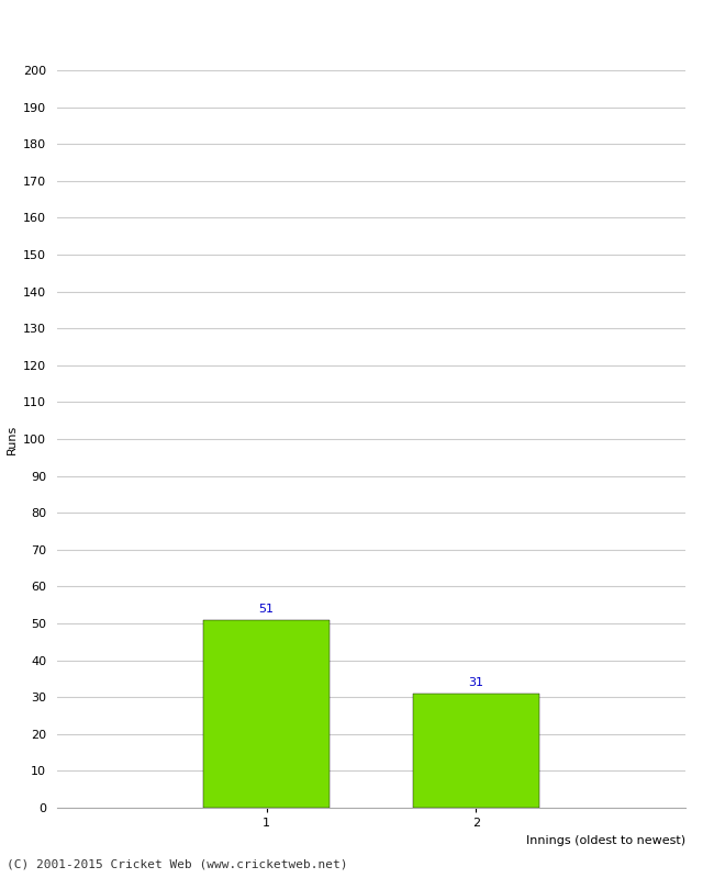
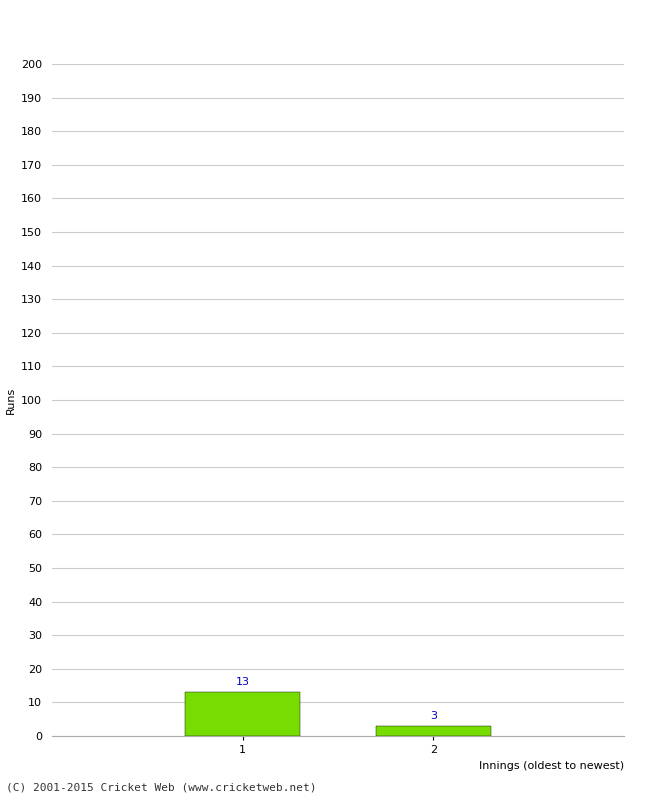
1: 51 -> 13
2: 31 -> 3
